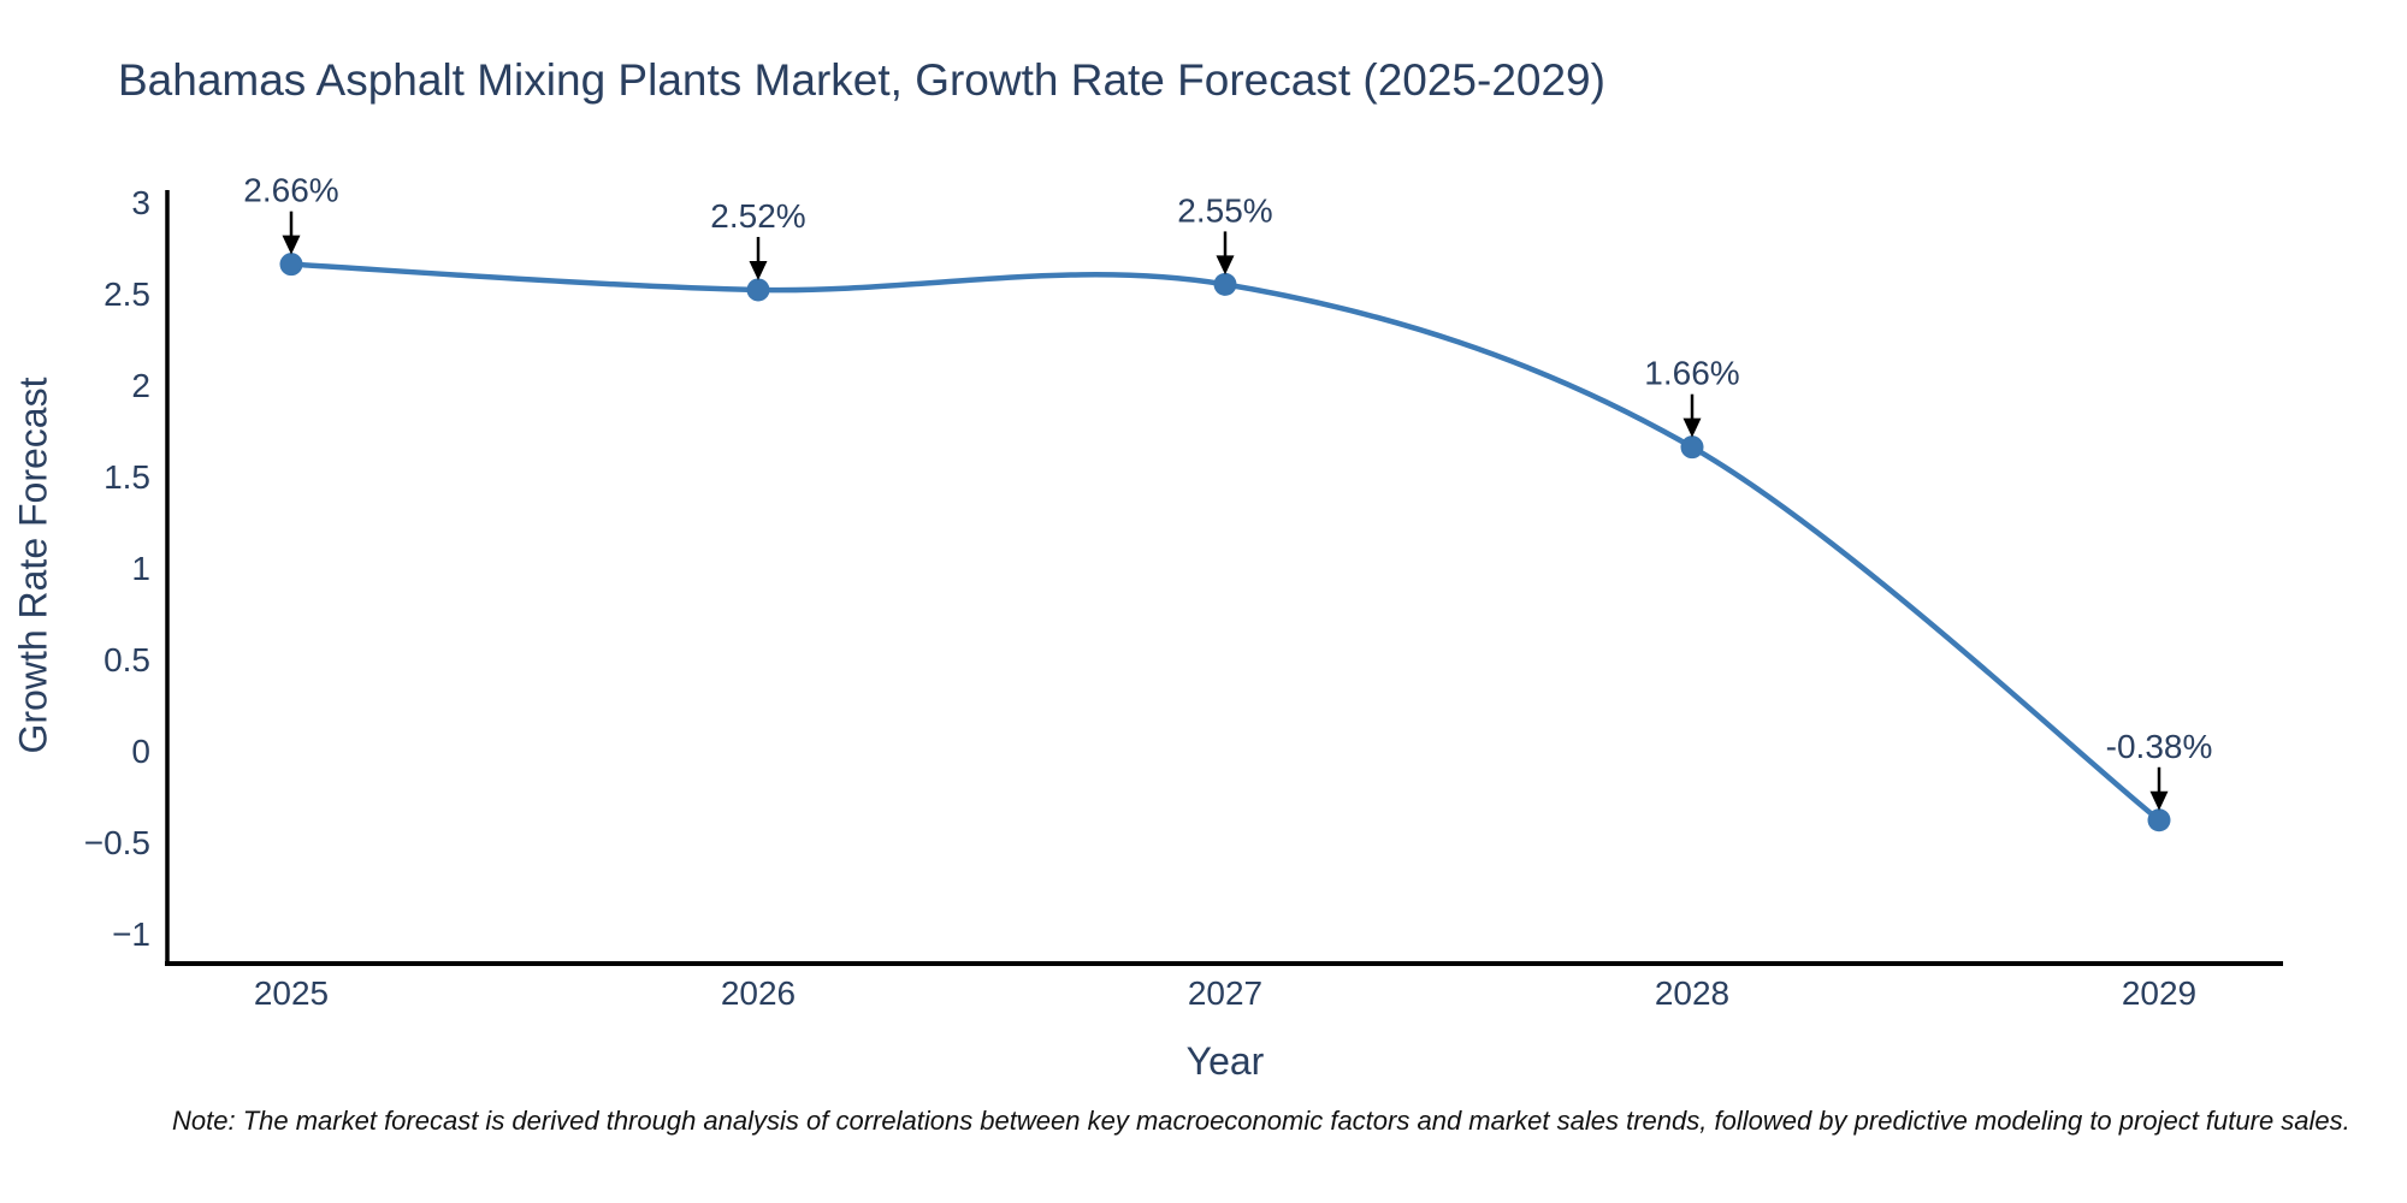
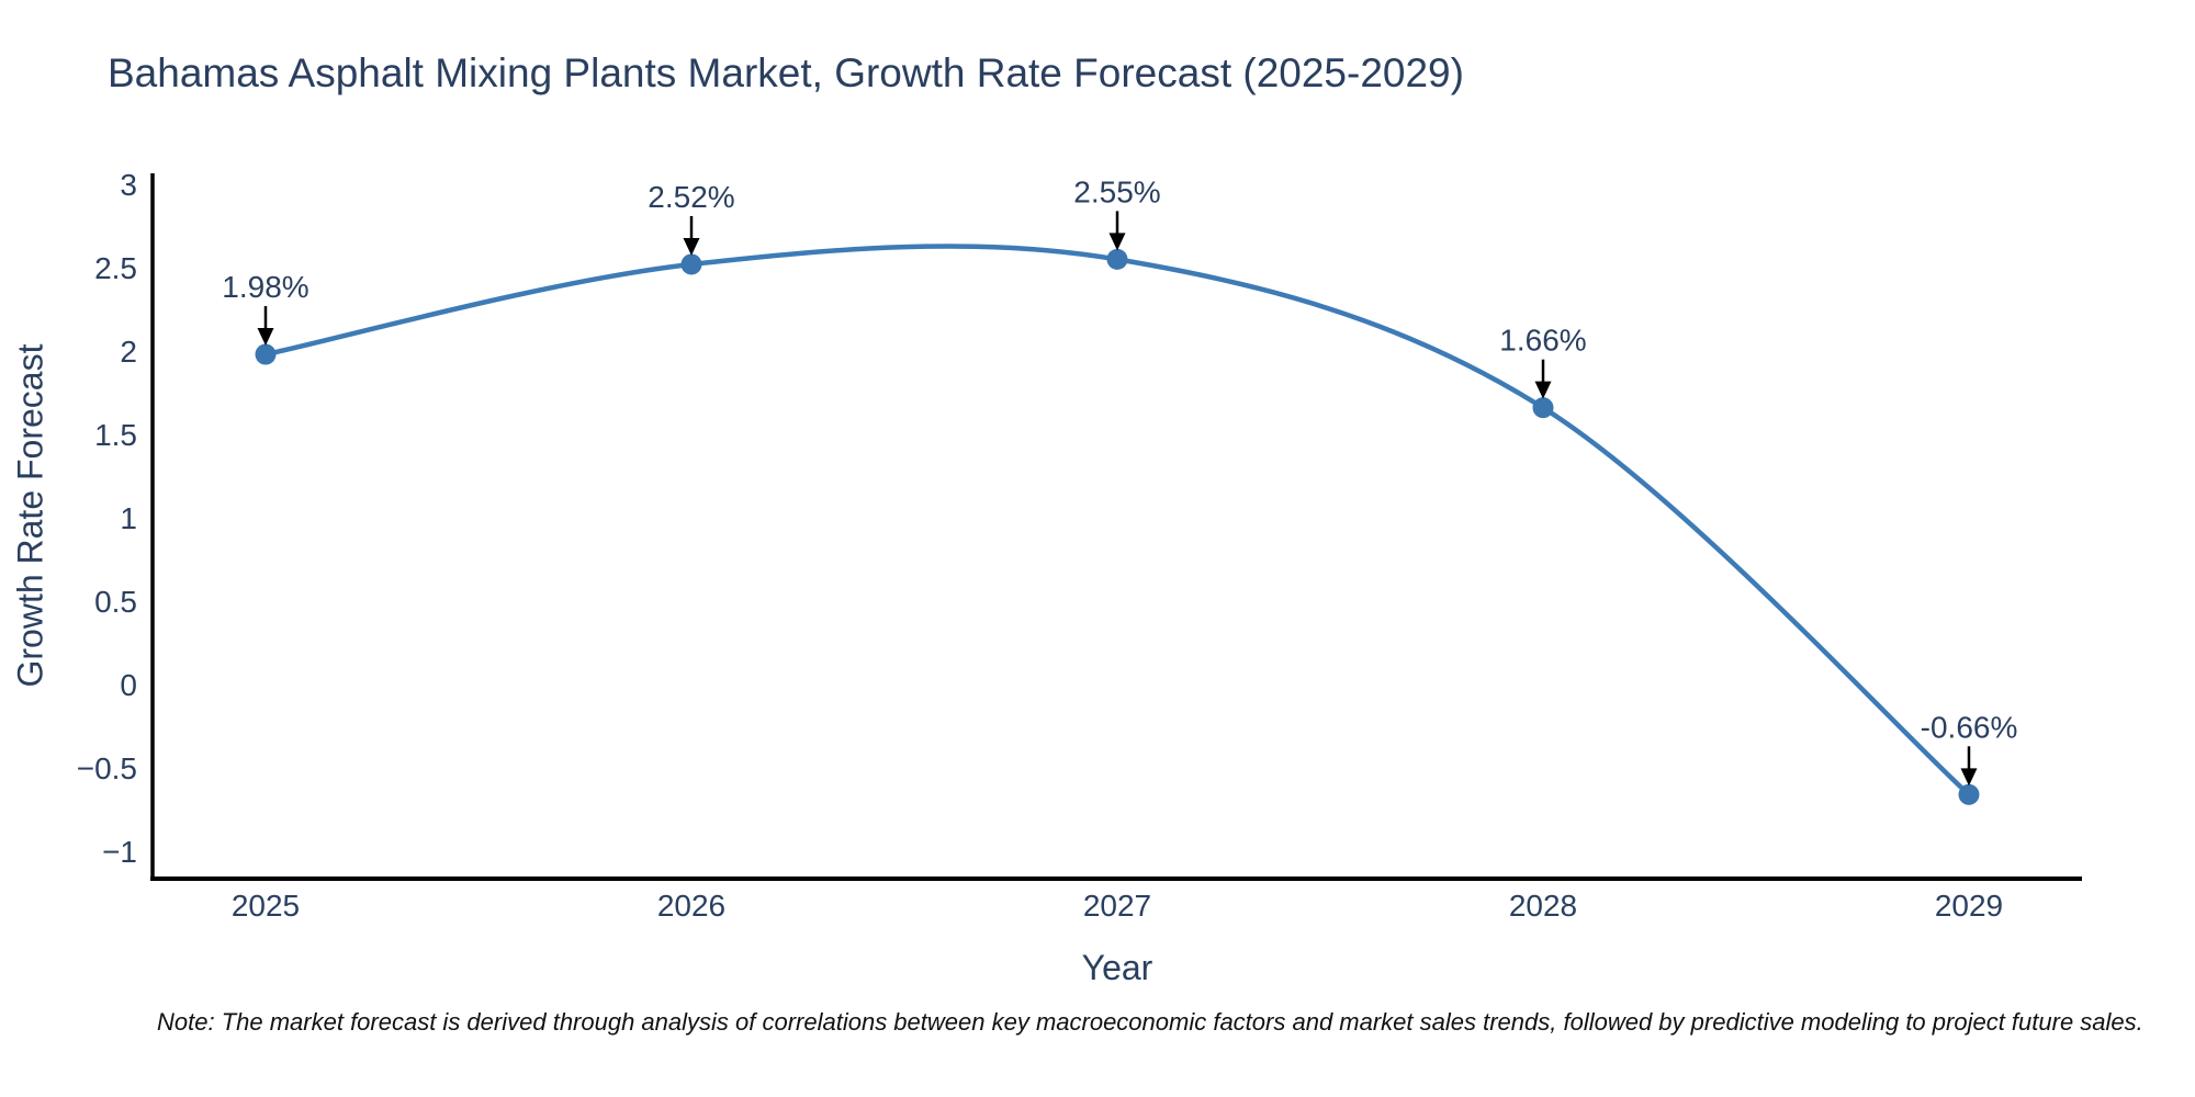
2025: 2.66% -> 1.98%
2029: -0.38% -> -0.66%
